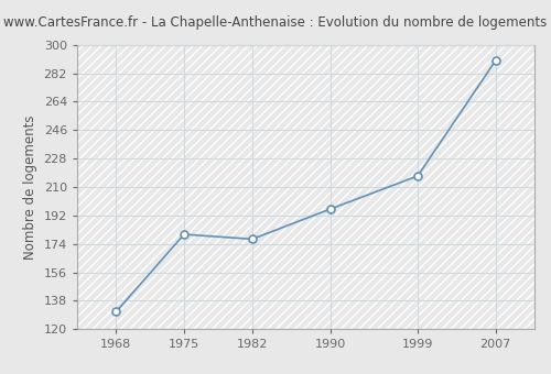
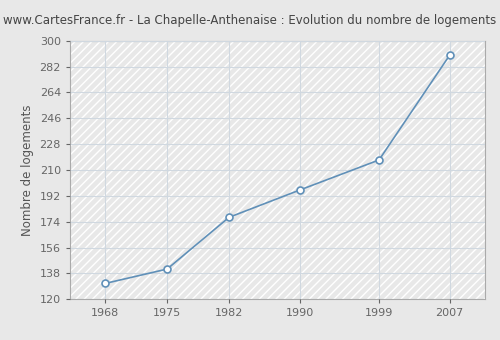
1975: 180 -> 141
